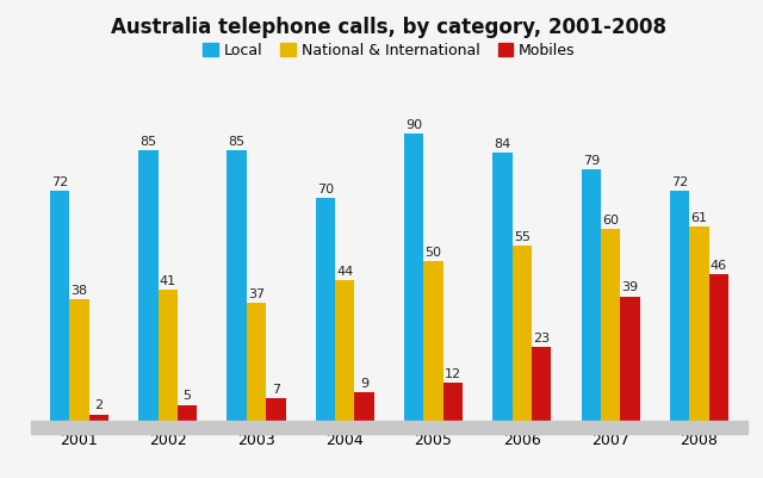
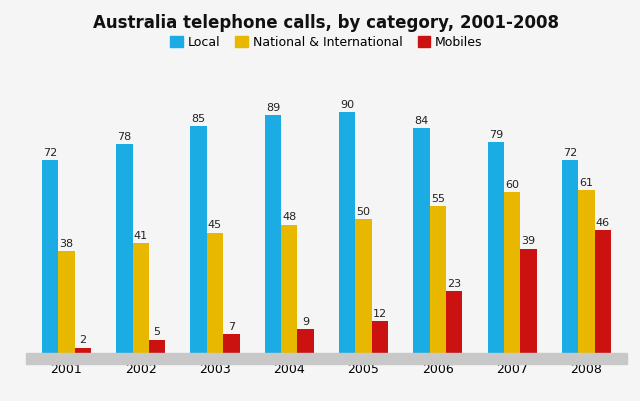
Local/2002: 85 -> 78
National & International/2003: 37 -> 45
Local/2004: 70 -> 89
National & International/2004: 44 -> 48
